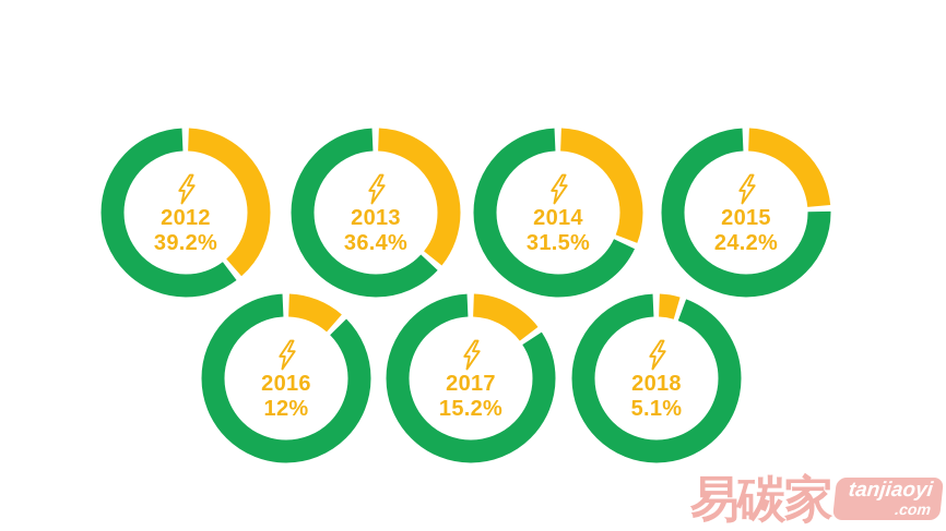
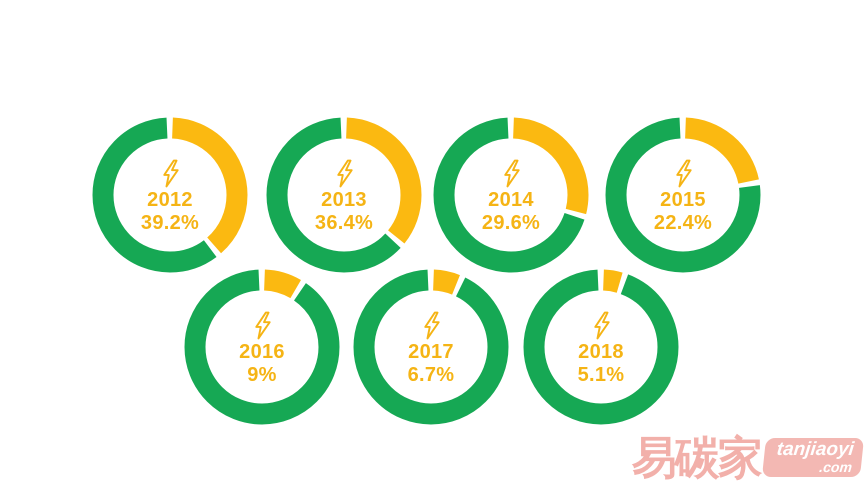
2014: 31.5% -> 29.6%
2015: 24.2% -> 22.4%
2016: 12% -> 9%
2017: 15.2% -> 6.7%
